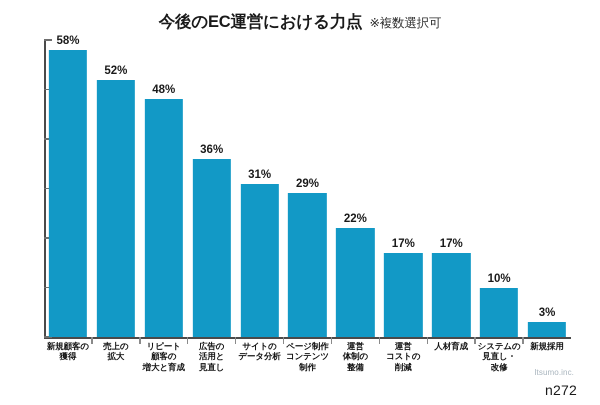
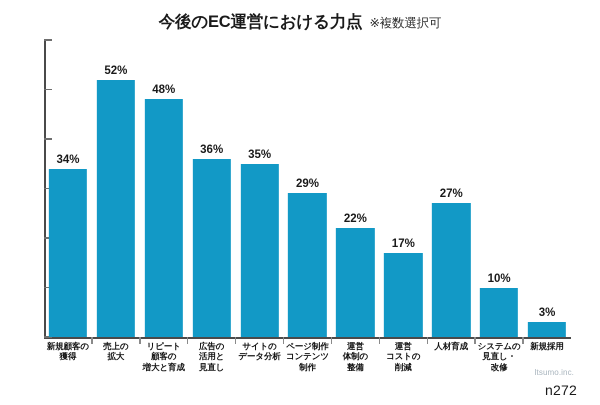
新規顧客の獲得: 58% -> 34%
サイトのデータ分析: 31% -> 35%
人材育成: 17% -> 27%
